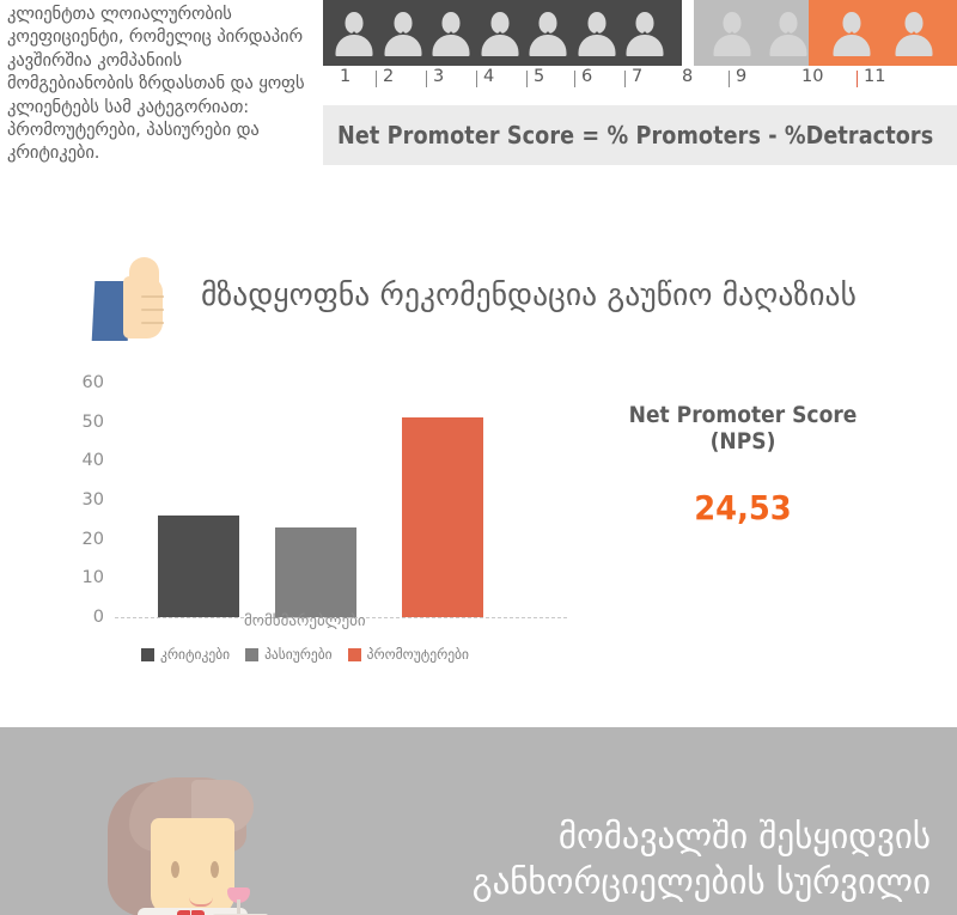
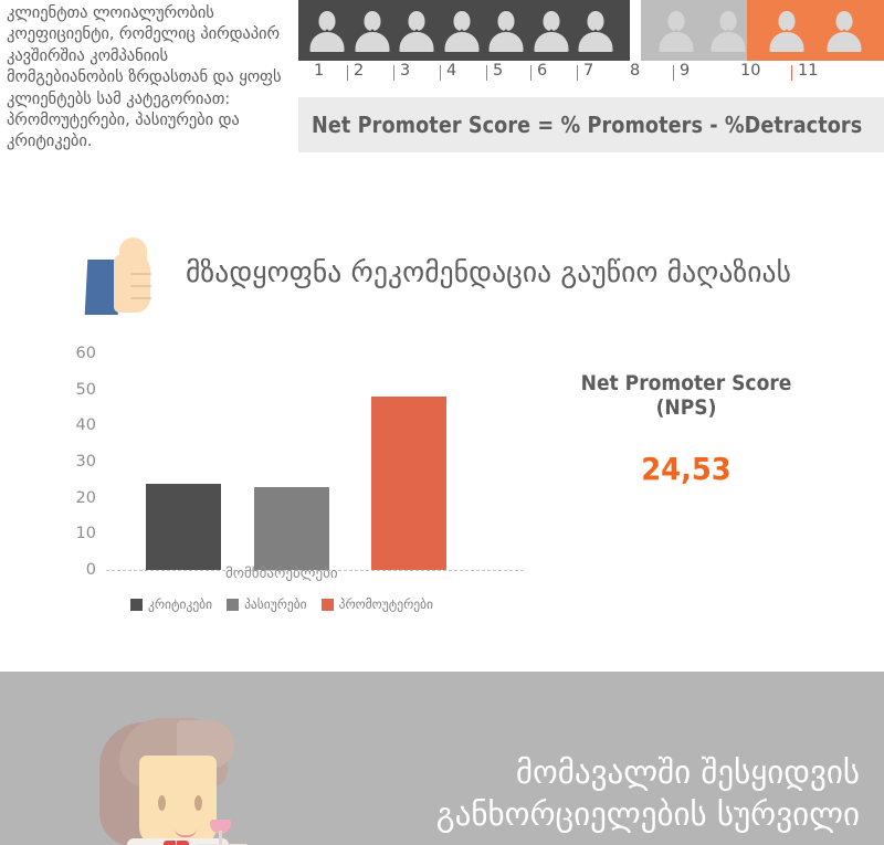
კრიტიკები: 26 -> 24
პრომოუტერები: 51 -> 48
